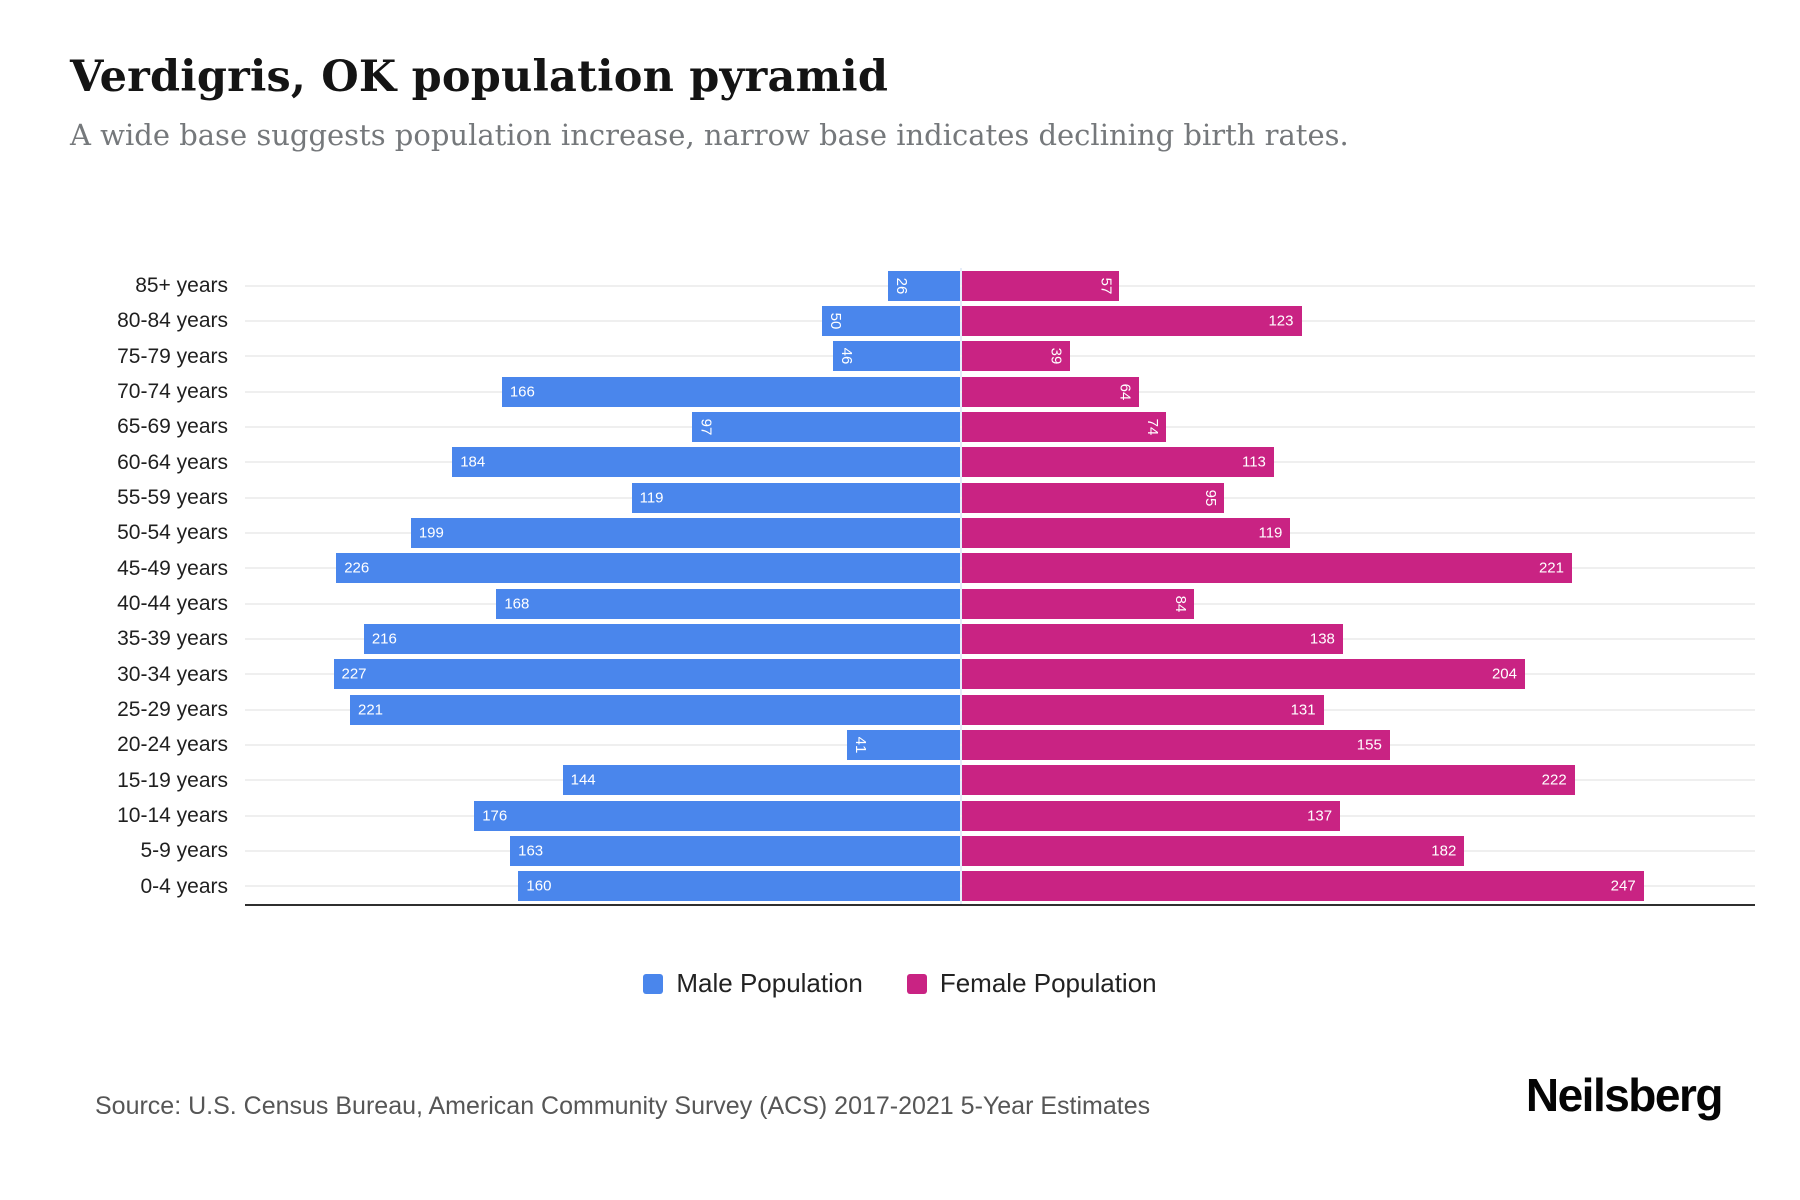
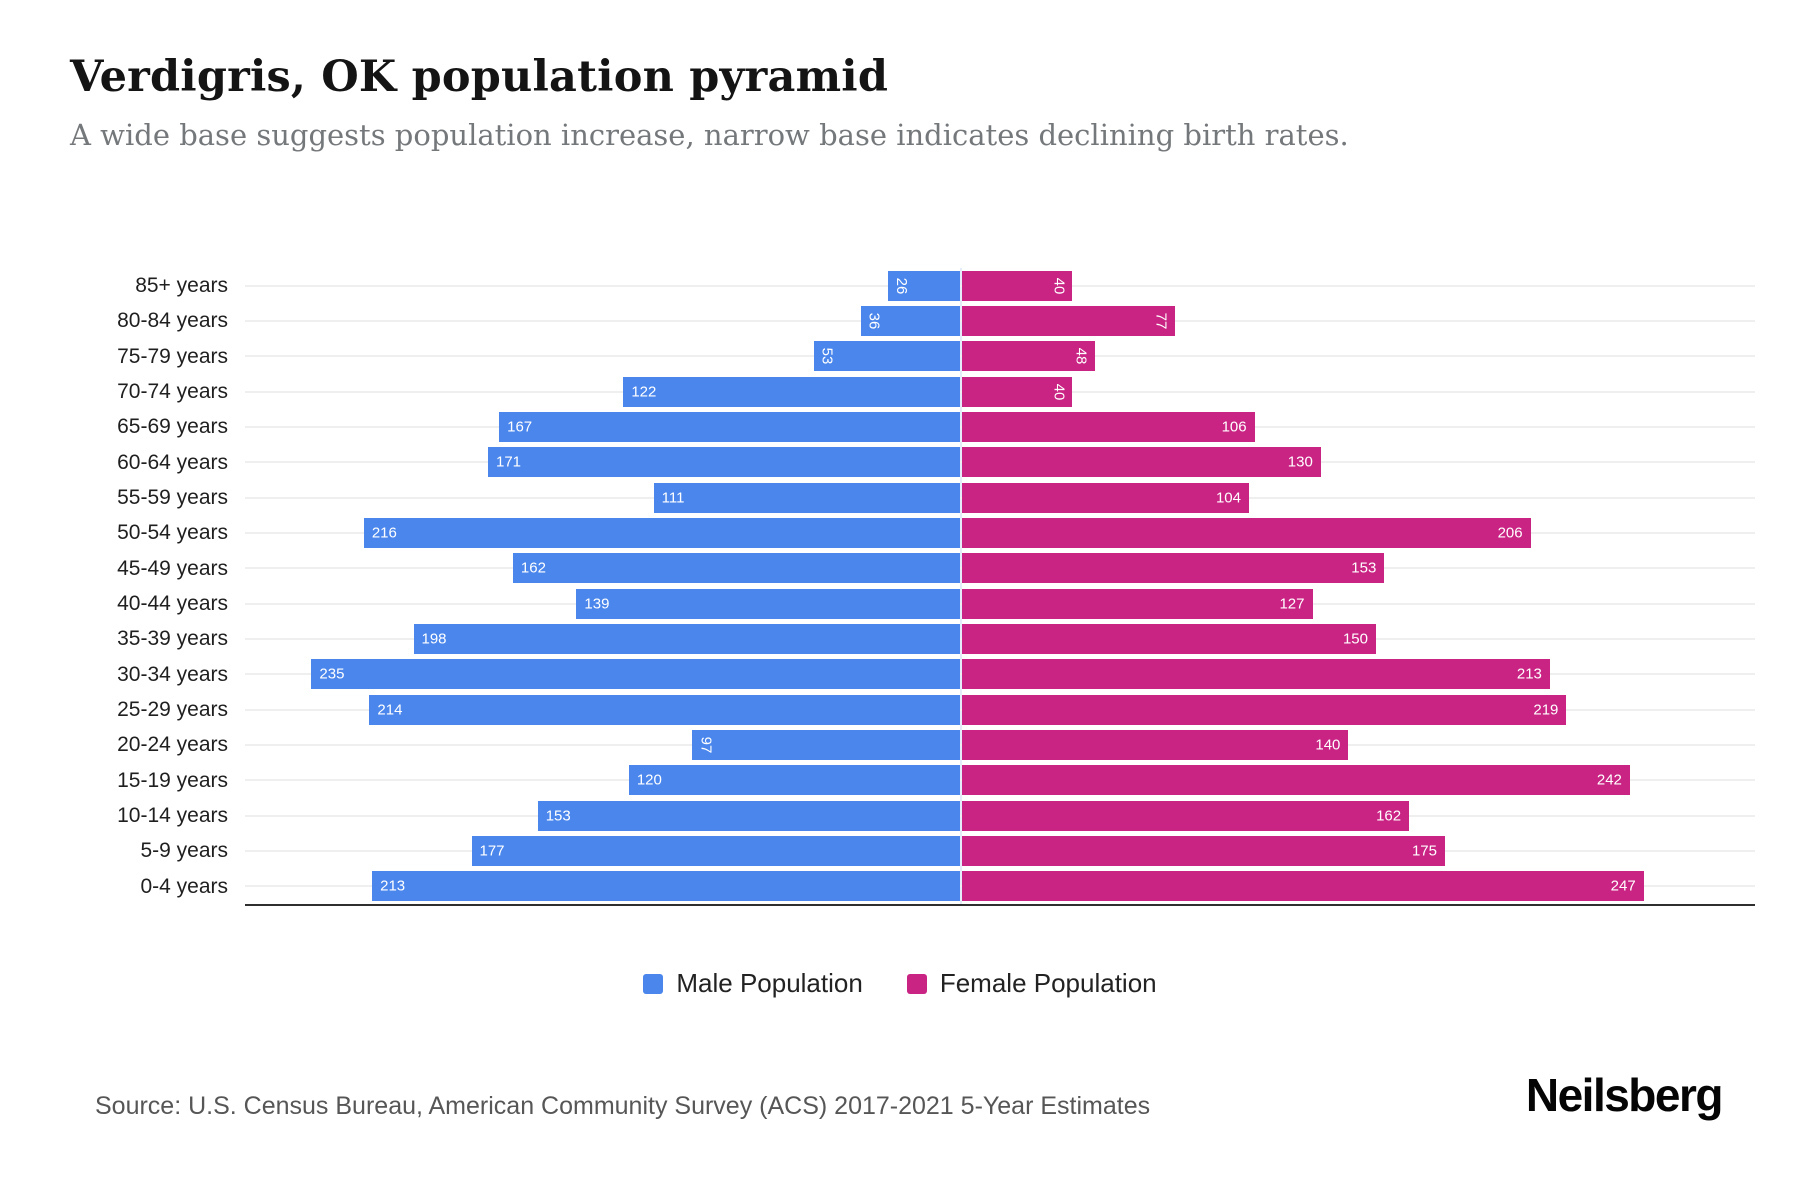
Female Population/85+ years: 57 -> 40
Male Population/80-84 years: 50 -> 36
Female Population/80-84 years: 123 -> 77
Male Population/75-79 years: 46 -> 53
Female Population/75-79 years: 39 -> 48
Male Population/70-74 years: 166 -> 122
Female Population/70-74 years: 64 -> 40
Male Population/65-69 years: 97 -> 167
Female Population/65-69 years: 74 -> 106
Male Population/60-64 years: 184 -> 171
Female Population/60-64 years: 113 -> 130
Male Population/55-59 years: 119 -> 111
Female Population/55-59 years: 95 -> 104
Male Population/50-54 years: 199 -> 216
Female Population/50-54 years: 119 -> 206
Male Population/45-49 years: 226 -> 162
Female Population/45-49 years: 221 -> 153
Male Population/40-44 years: 168 -> 139
Female Population/40-44 years: 84 -> 127
Male Population/35-39 years: 216 -> 198
Female Population/35-39 years: 138 -> 150
Male Population/30-34 years: 227 -> 235
Female Population/30-34 years: 204 -> 213
Male Population/25-29 years: 221 -> 214
Female Population/25-29 years: 131 -> 219
Male Population/20-24 years: 41 -> 97
Female Population/20-24 years: 155 -> 140
Male Population/15-19 years: 144 -> 120
Female Population/15-19 years: 222 -> 242
Male Population/10-14 years: 176 -> 153
Female Population/10-14 years: 137 -> 162
Male Population/5-9 years: 163 -> 177
Female Population/5-9 years: 182 -> 175
Male Population/0-4 years: 160 -> 213
